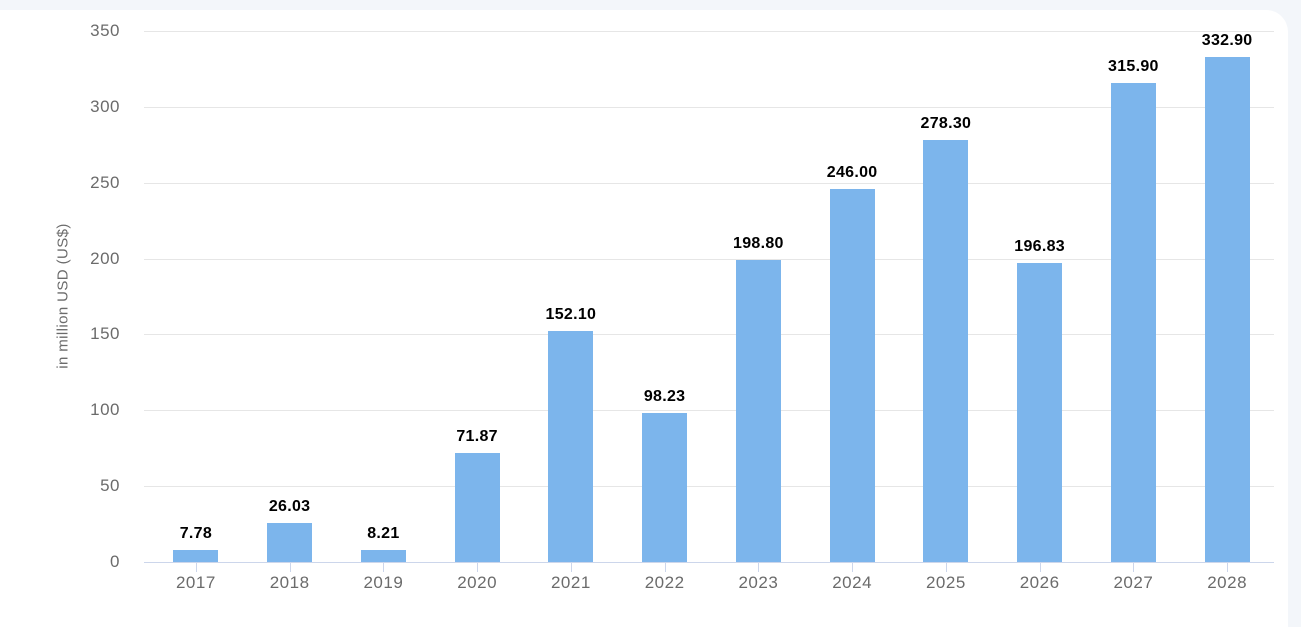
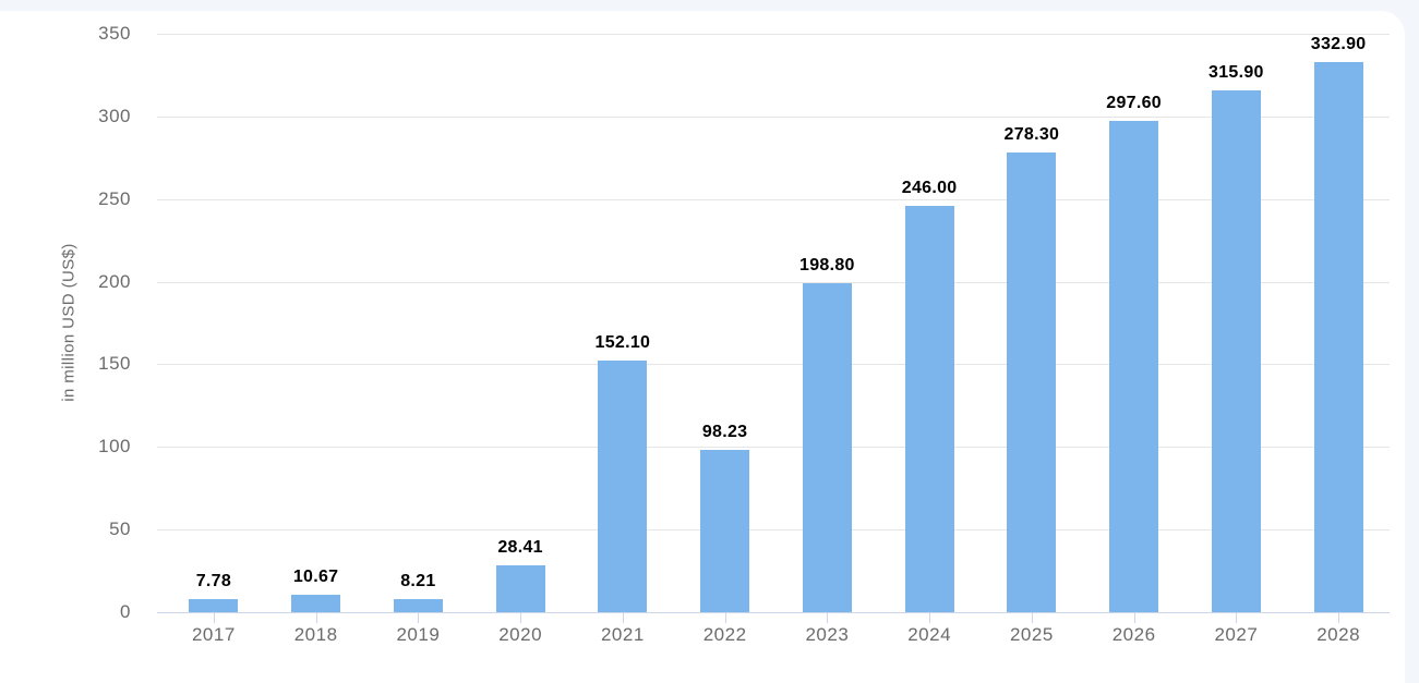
2018: 26.03 -> 10.67
2020: 71.87 -> 28.41
2026: 196.83 -> 297.60
